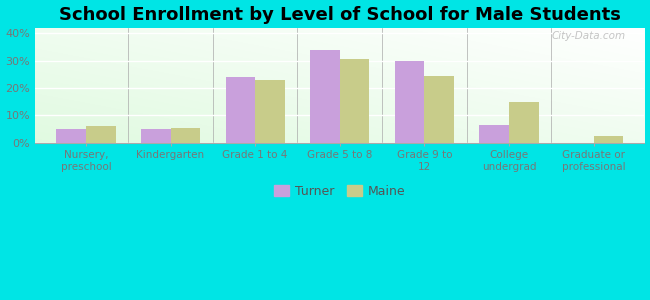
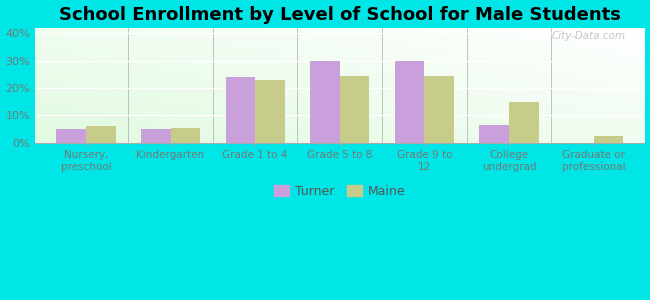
Turner/Grade 5 to 8: 34.0% -> 30.0%
Maine/Grade 5 to 8: 30.5% -> 24.5%
